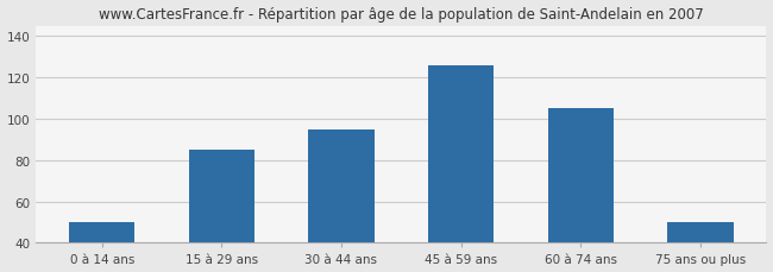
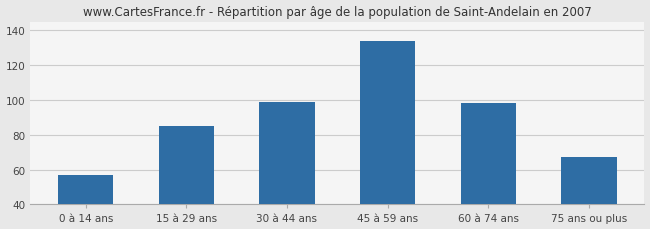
0 à 14 ans: 50 -> 57
30 à 44 ans: 95 -> 99
45 à 59 ans: 126 -> 134
60 à 74 ans: 105 -> 98
75 ans ou plus: 50 -> 67
